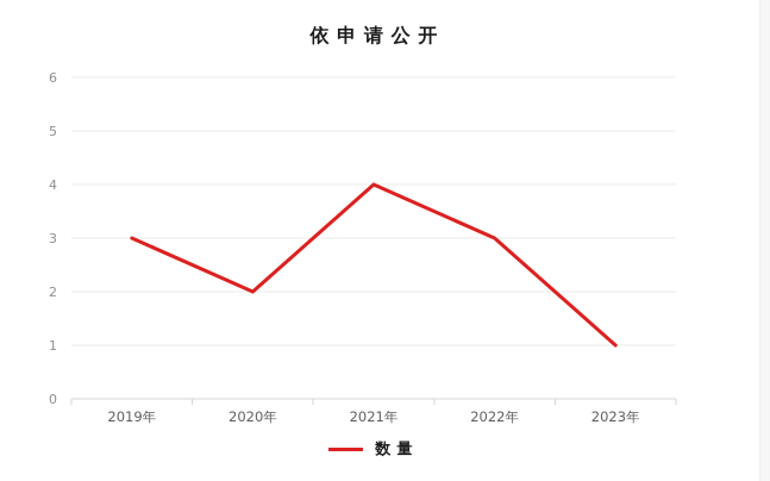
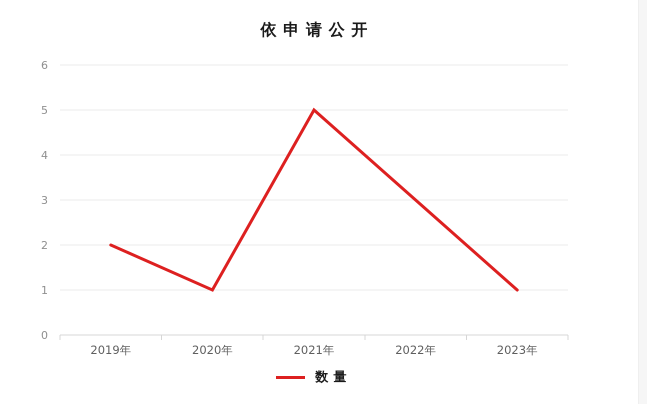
2019年: 3 -> 2
2020年: 2 -> 1
2021年: 4 -> 5
